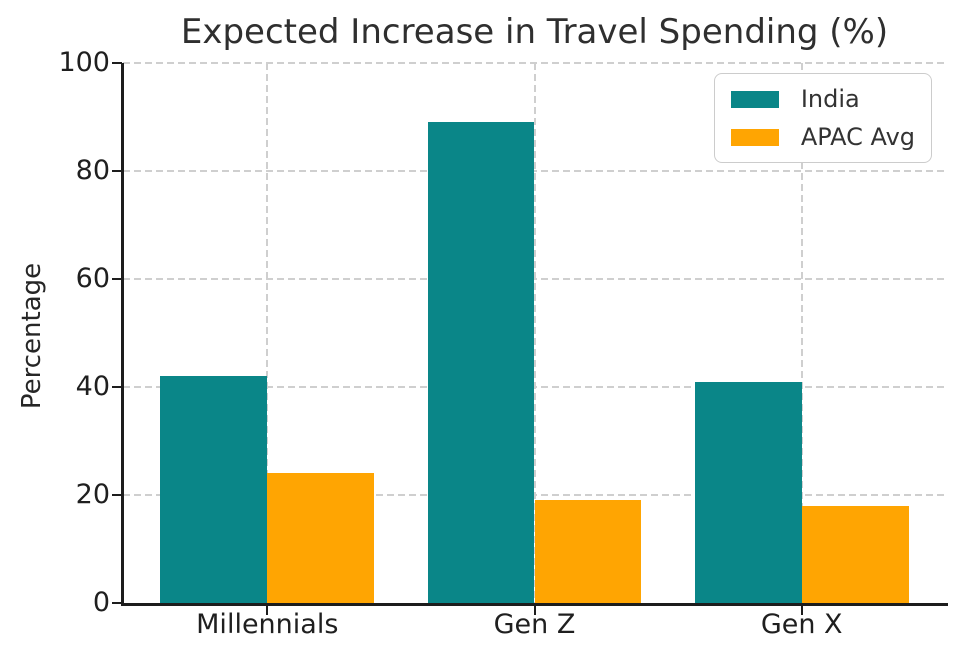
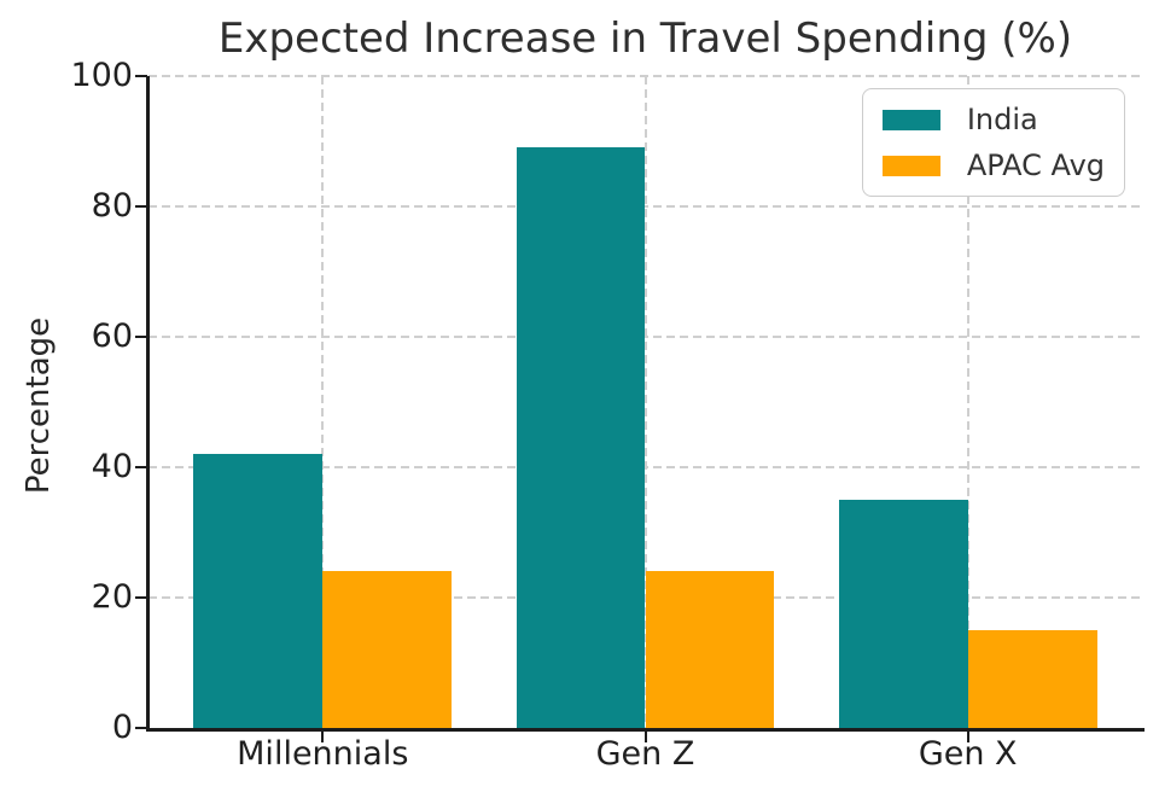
APAC Avg/Gen Z: 19 -> 24
India/Gen X: 41 -> 35
APAC Avg/Gen X: 18 -> 15
